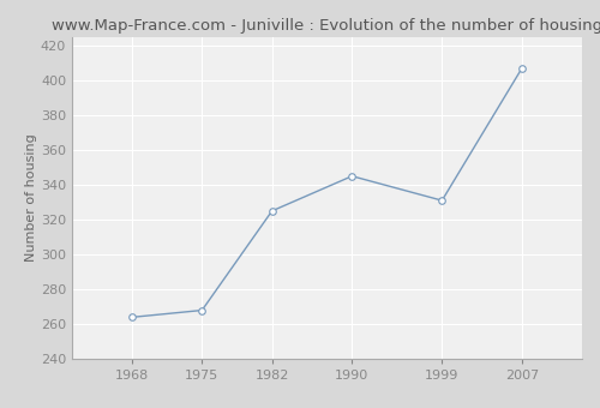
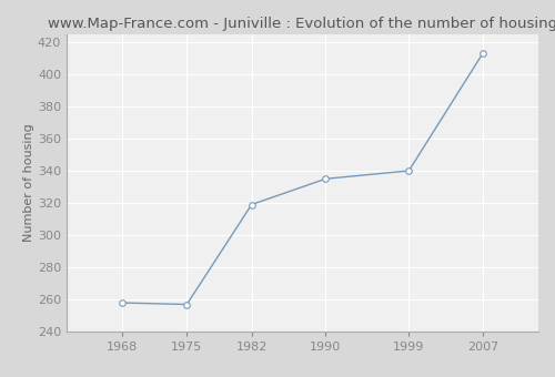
1968: 264 -> 258
1975: 268 -> 257
1982: 325 -> 319
1990: 345 -> 335
1999: 331 -> 340
2007: 407 -> 413
